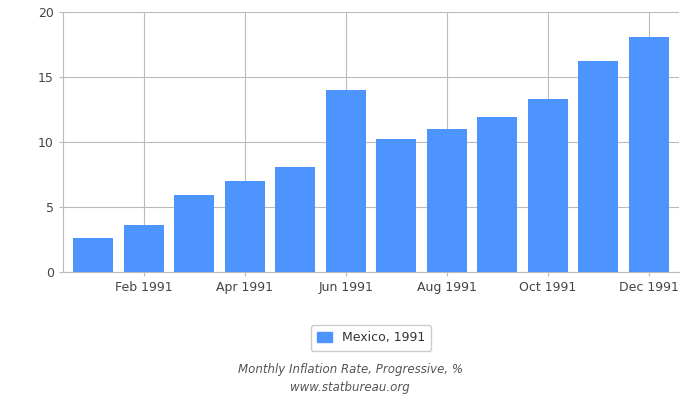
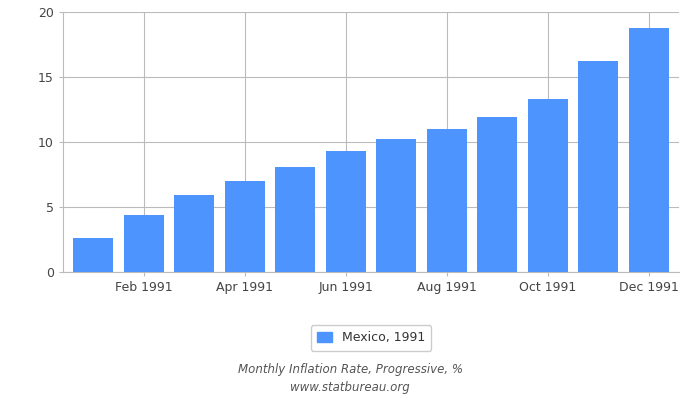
Feb 1991: 3.6 -> 4.4
Jun 1991: 14.0 -> 9.3
Dec 1991: 18.1 -> 18.8
